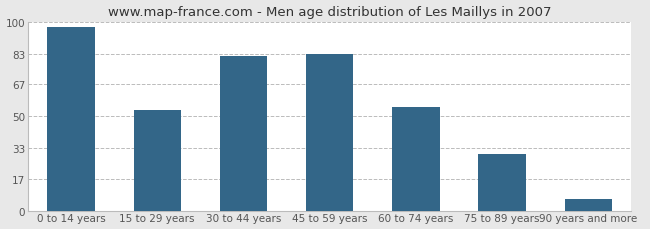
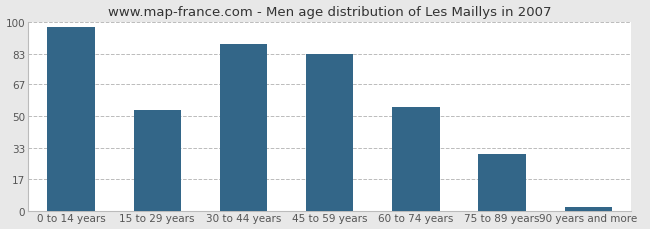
30 to 44 years: 82 -> 88
90 years and more: 6 -> 2
